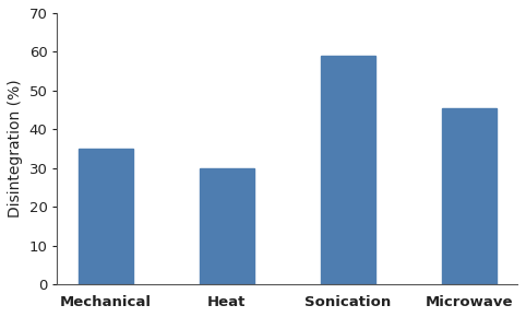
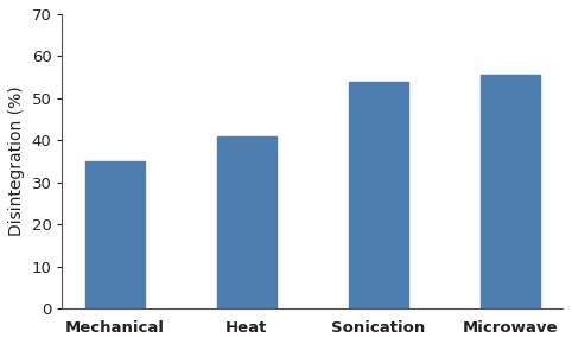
Heat: 30.0 -> 41.0
Sonication: 59.0 -> 54.0
Microwave: 45.5 -> 55.5
